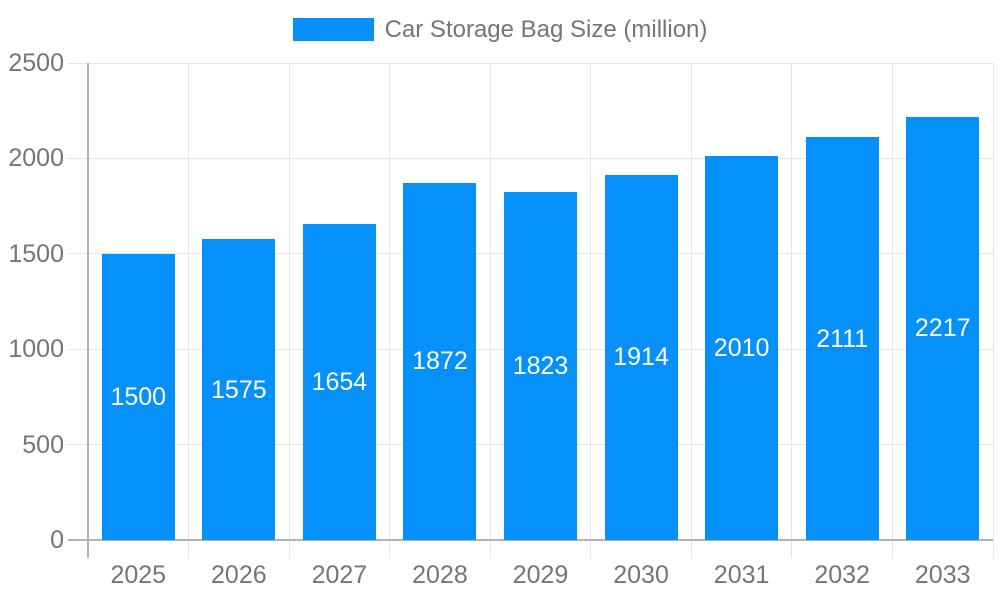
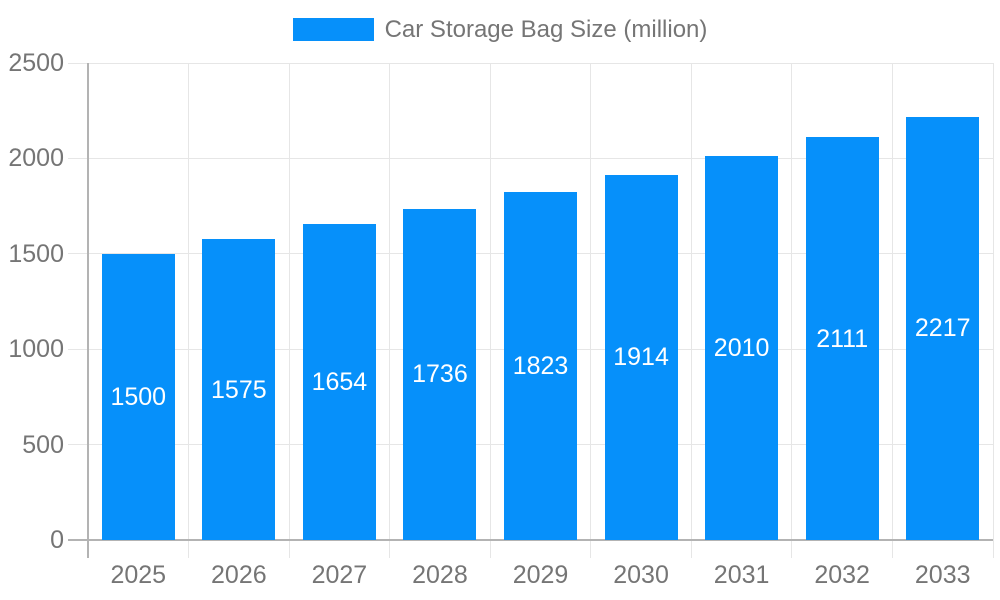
2028: 1872 -> 1736
